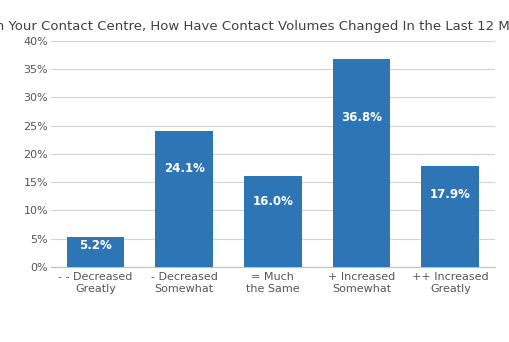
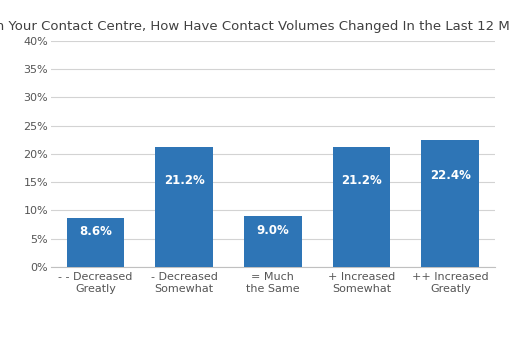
- - Decreased Greatly: 5.2% -> 8.6%
- Decreased Somewhat: 24.1% -> 21.2%
= Much the Same: 16.0% -> 9.0%
+ Increased Somewhat: 36.8% -> 21.2%
++ Increased Greatly: 17.9% -> 22.4%
